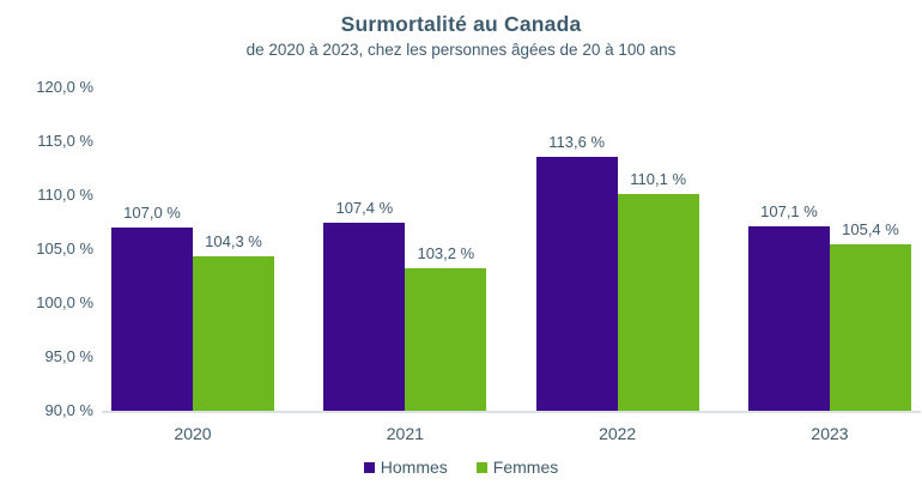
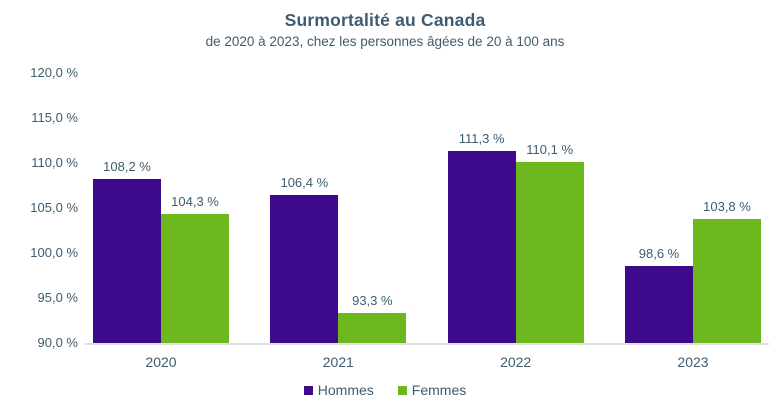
Hommes/2020: 107,0 -> 108,2
Hommes/2021: 107,4 -> 106,4
Femmes/2021: 103,2 -> 93,3
Hommes/2022: 113,6 -> 111,3
Hommes/2023: 107,1 -> 98,6
Femmes/2023: 105,4 -> 103,8
